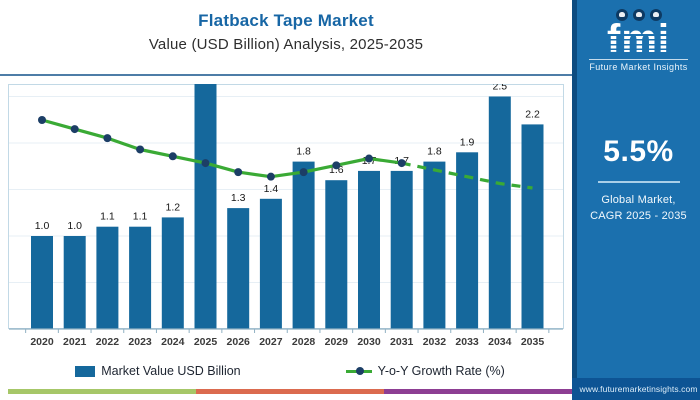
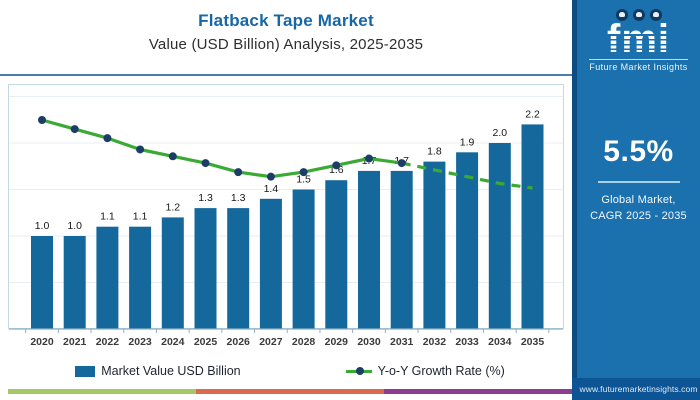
Market Value USD Billion/2025: 2.8 -> 1.3
Market Value USD Billion/2028: 1.8 -> 1.5
Market Value USD Billion/2034: 2.5 -> 2.0
